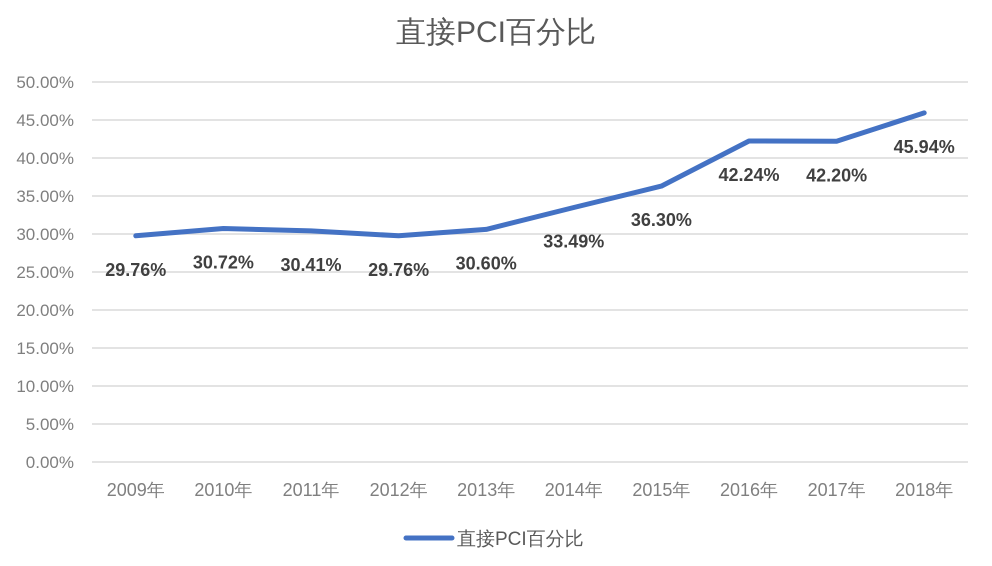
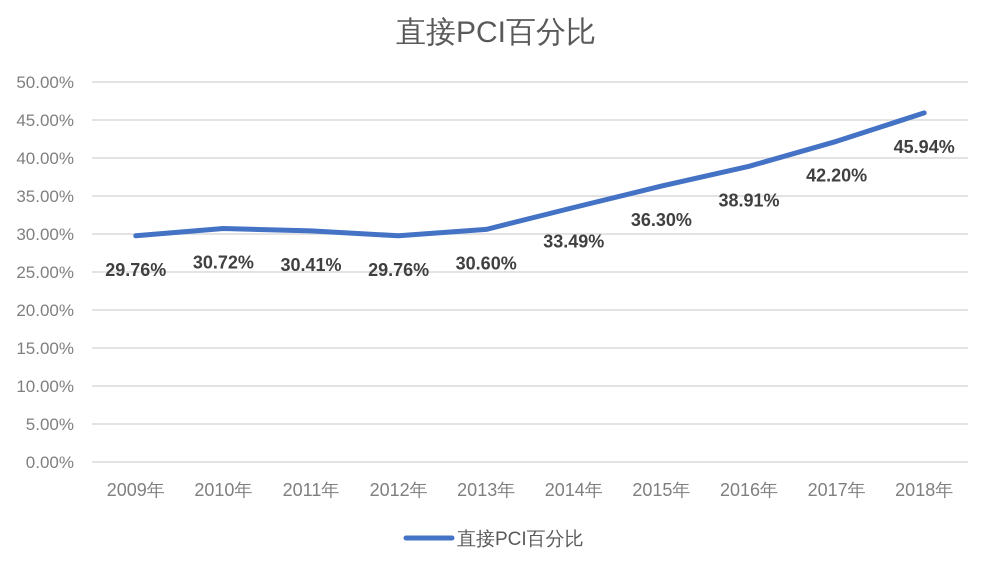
2016年: 42.24% -> 38.91%
